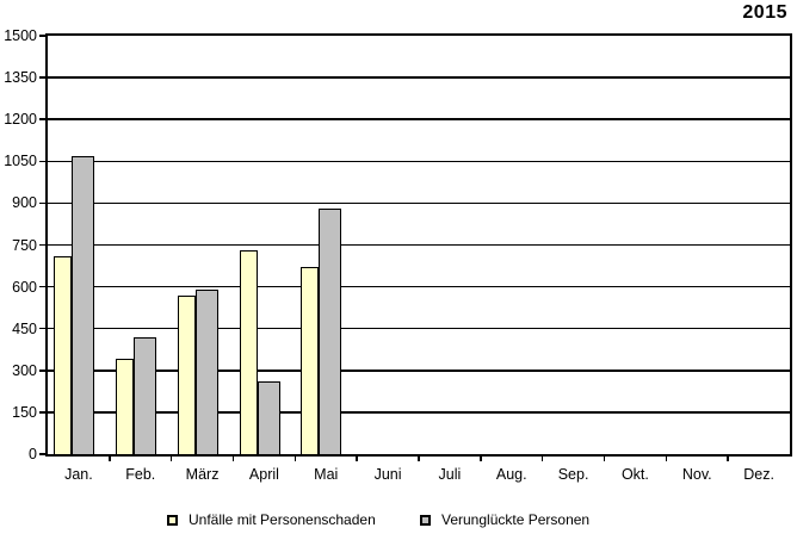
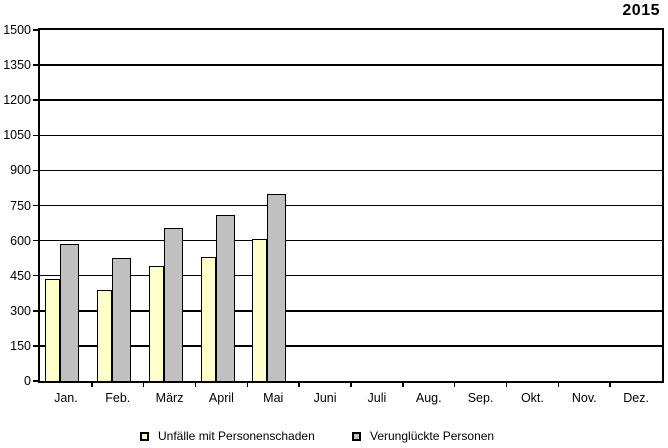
Unfälle mit Personenschaden/Jan.: 710 -> 440
Verunglückte Personen/Jan.: 1070 -> 580
Unfälle mit Personenschaden/Feb.: 340 -> 390
Verunglückte Personen/Feb.: 420 -> 520
Unfälle mit Personenschaden/März: 570 -> 490
Verunglückte Personen/März: 590 -> 660
Unfälle mit Personenschaden/April: 730 -> 530
Verunglückte Personen/April: 260 -> 710
Unfälle mit Personenschaden/Mai: 670 -> 600
Verunglückte Personen/Mai: 880 -> 800
